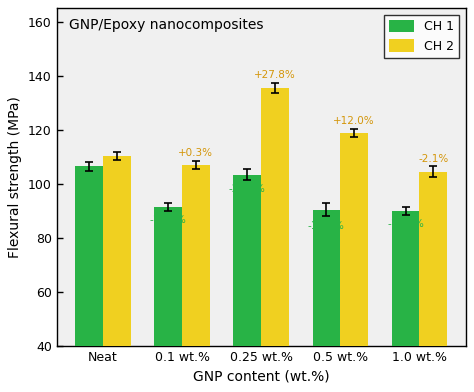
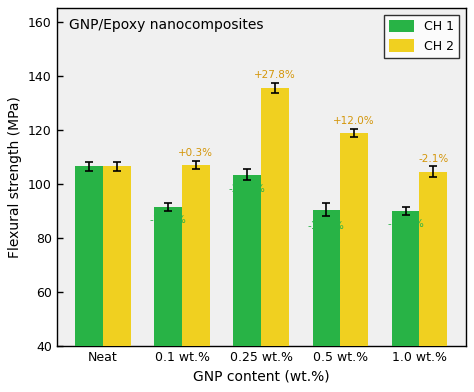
CH 2/Neat: 110.5 -> 106.5
